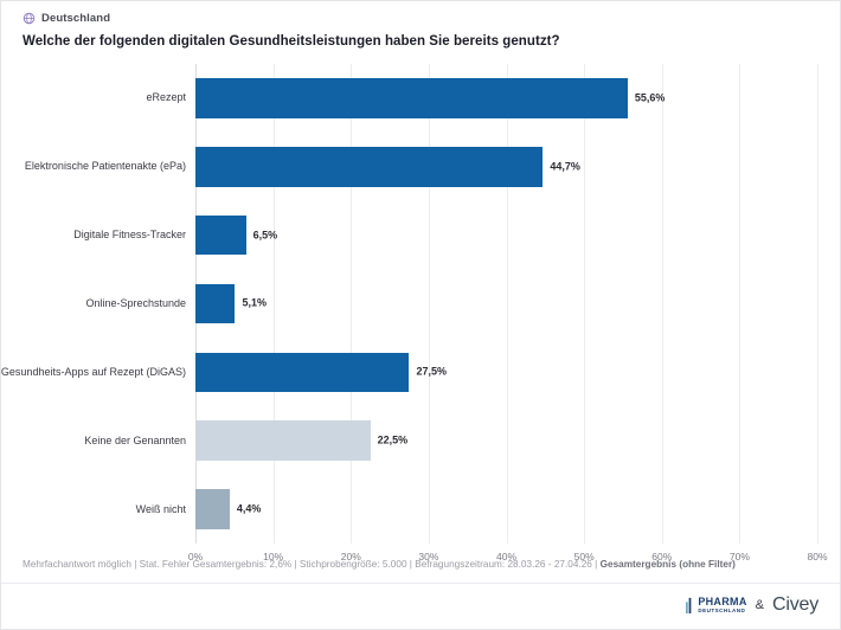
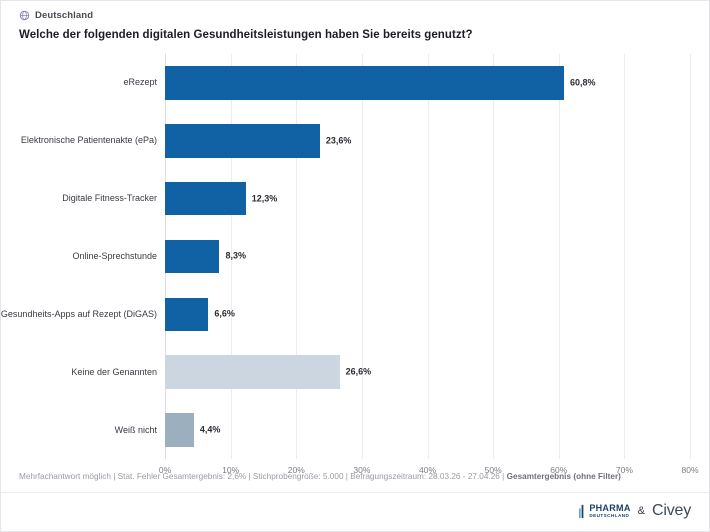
eRezept: 55,6% -> 60,8%
Elektronische Patientenakte (ePa): 44,7% -> 23,6%
Digitale Fitness-Tracker: 6,5% -> 12,3%
Online-Sprechstunde: 5,1% -> 8,3%
Gesundheits-Apps auf Rezept (DiGAS): 27,5% -> 6,6%
Keine der Genannten: 22,5% -> 26,6%
